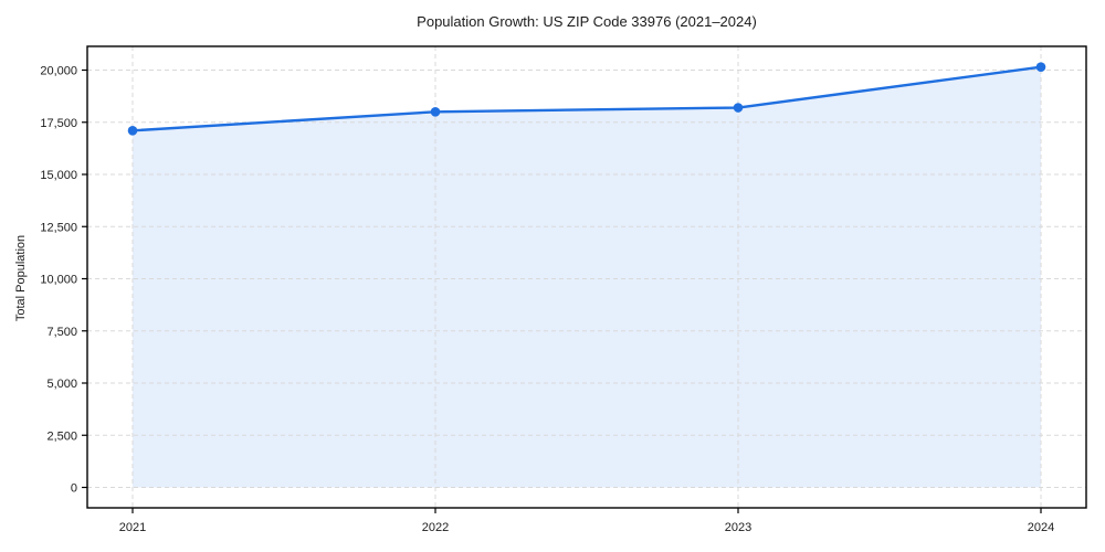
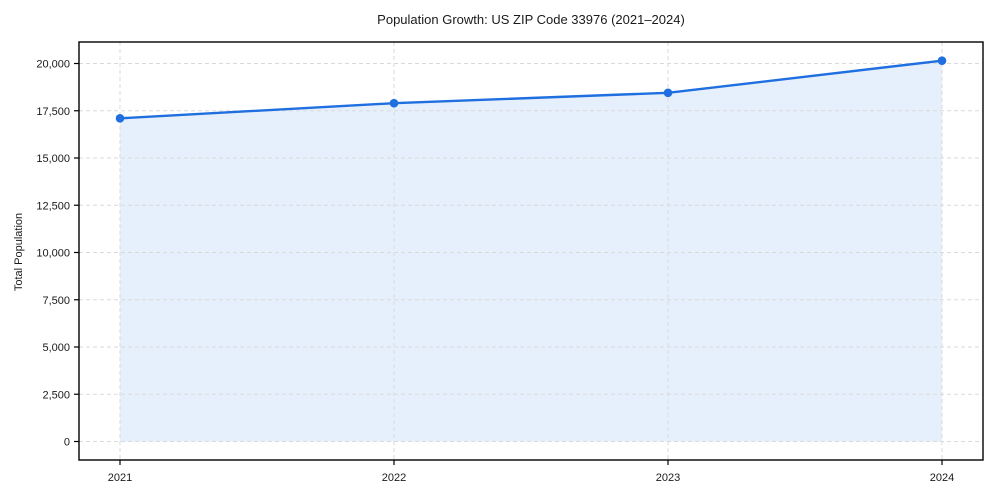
2022: 18000 -> 17900
2023: 18200 -> 18400
